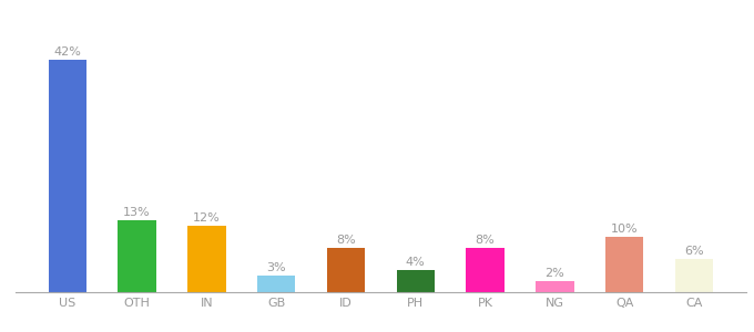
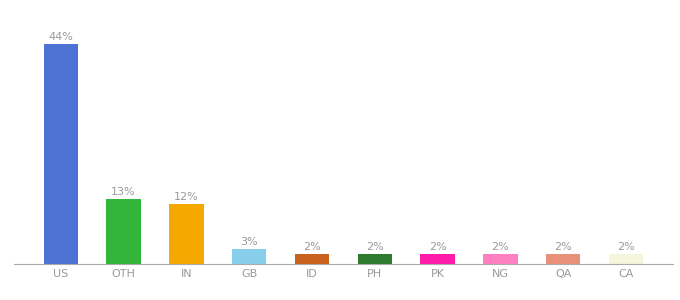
US: 42% -> 44%
ID: 8% -> 2%
PH: 4% -> 2%
PK: 8% -> 2%
QA: 10% -> 2%
CA: 6% -> 2%
